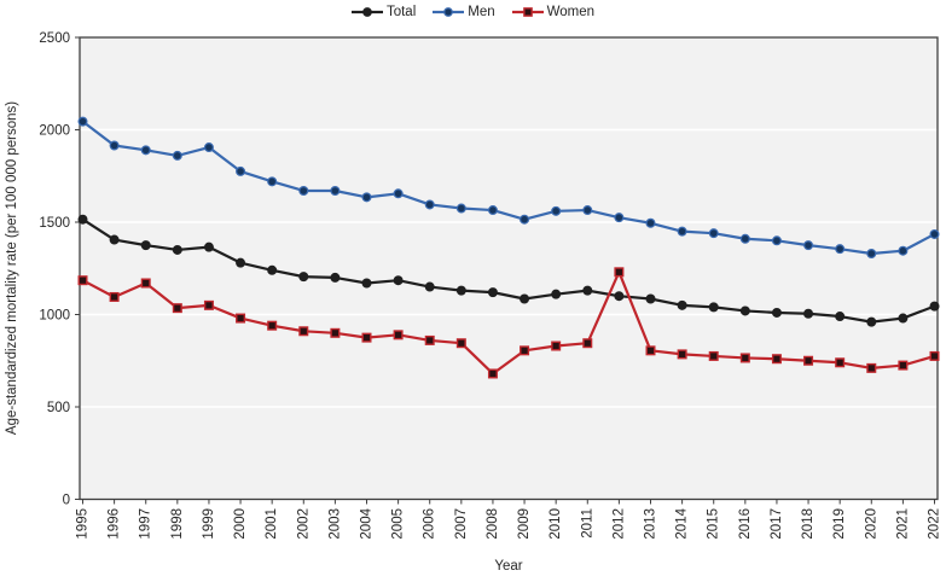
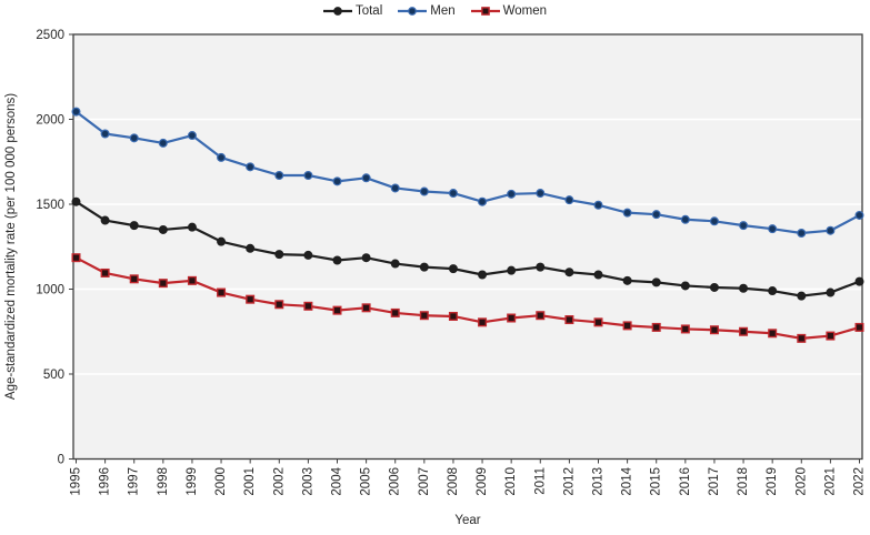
Women/1997: 1170 -> 1060
Women/2008: 680 -> 840
Women/2012: 1230 -> 820
